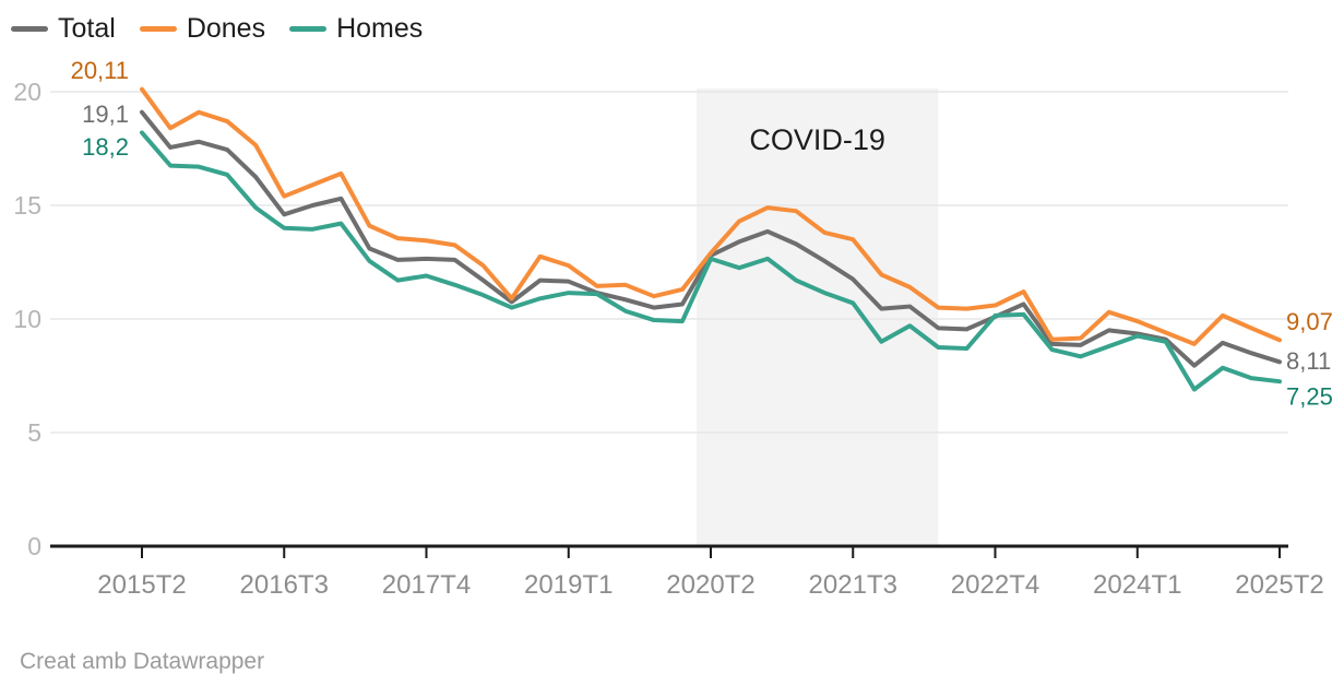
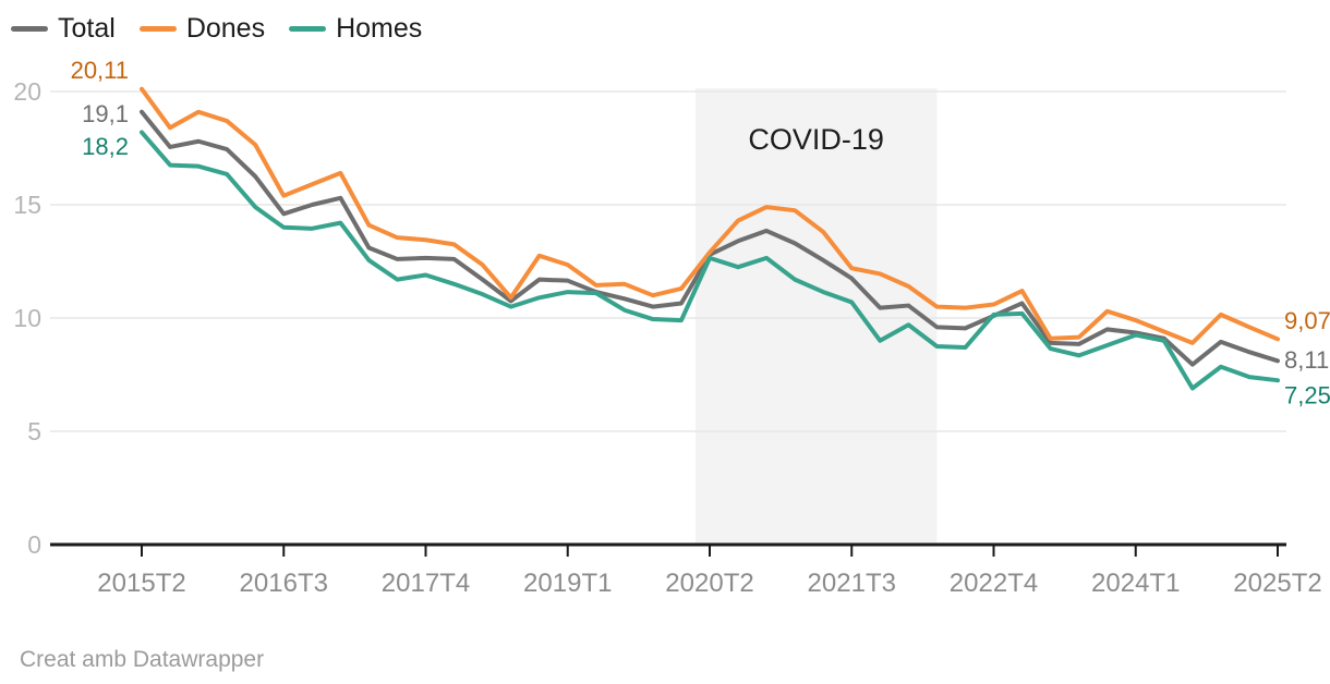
Dones/2021T3: 13.5 -> 12.2
